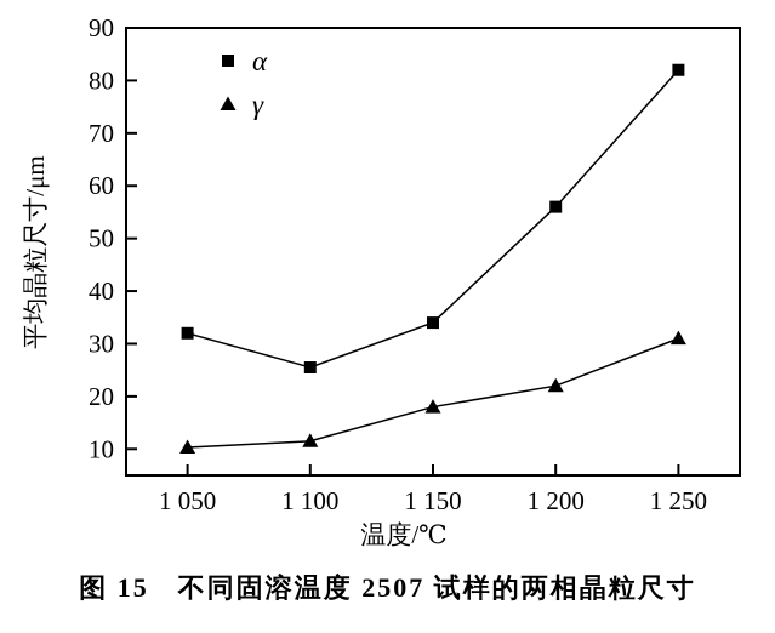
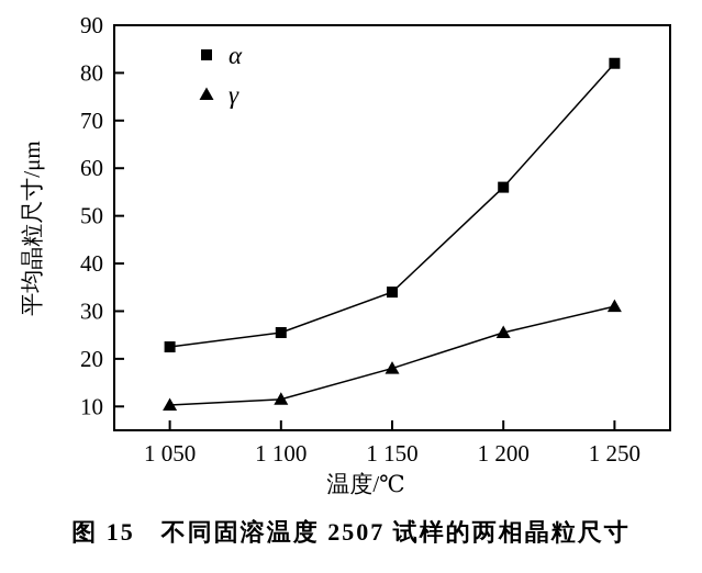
α/1050: 32 -> 22
γ/1200: 22 -> 26
